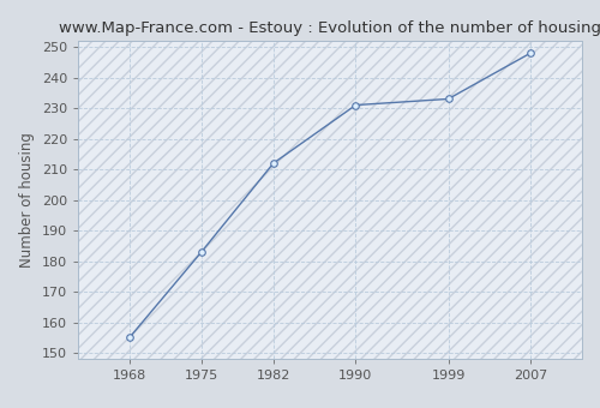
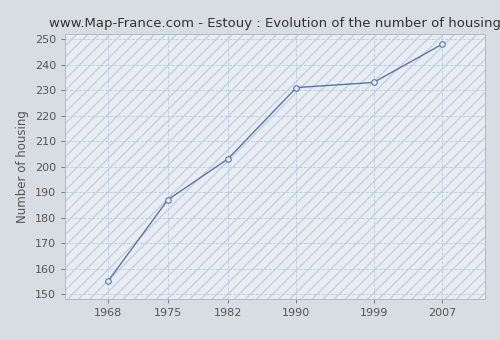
1975: 183 -> 187
1982: 212 -> 203
